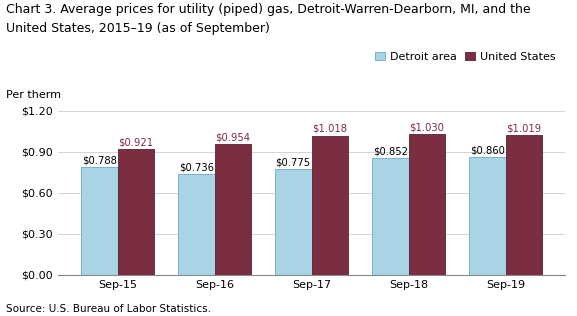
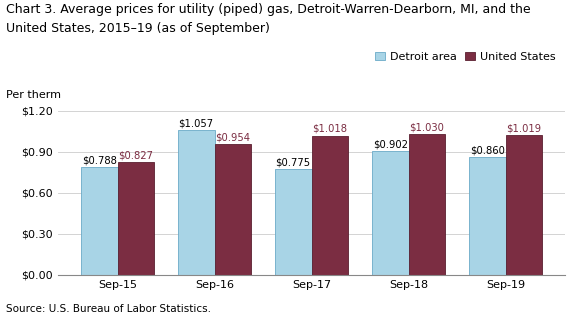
United States/Sep-15: $0.921 -> $0.827
Detroit area/Sep-16: $0.736 -> $1.057
Detroit area/Sep-18: $0.852 -> $0.902
